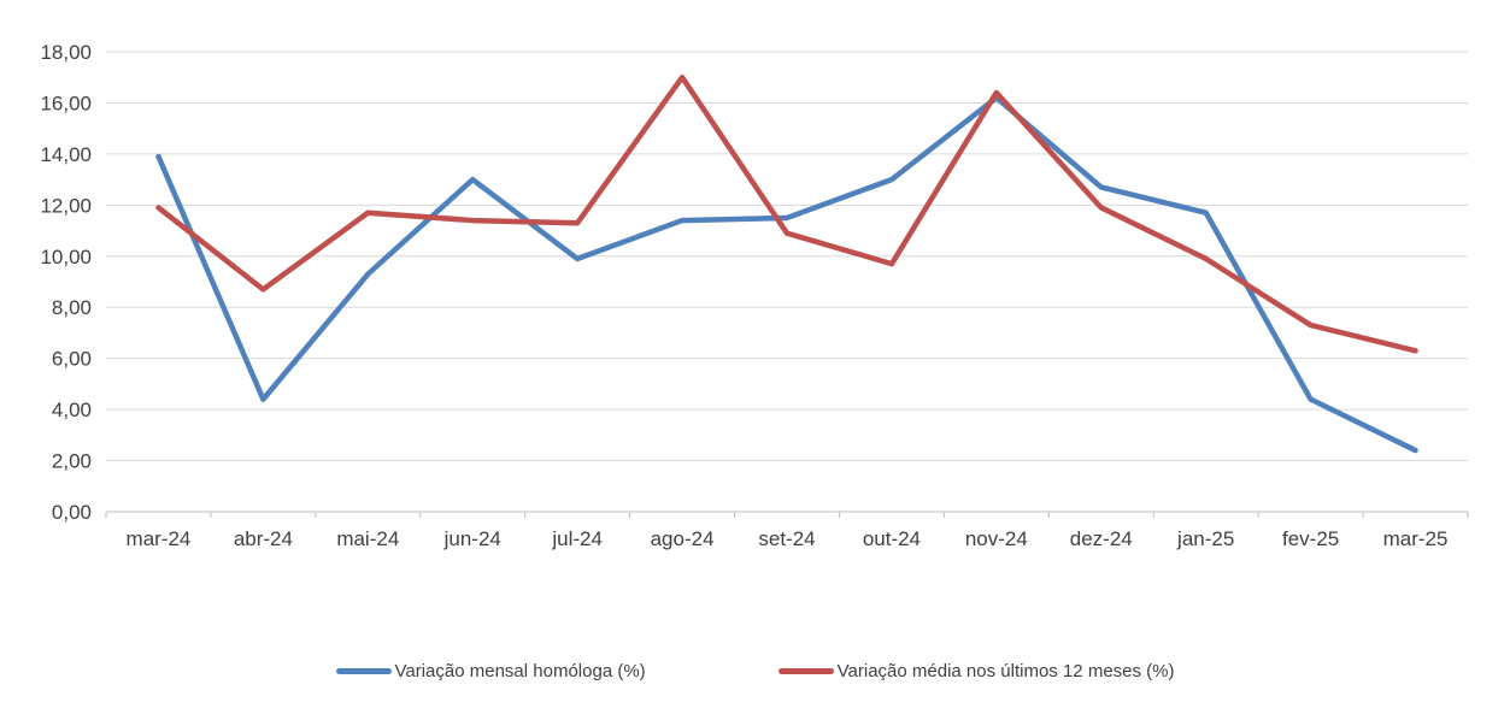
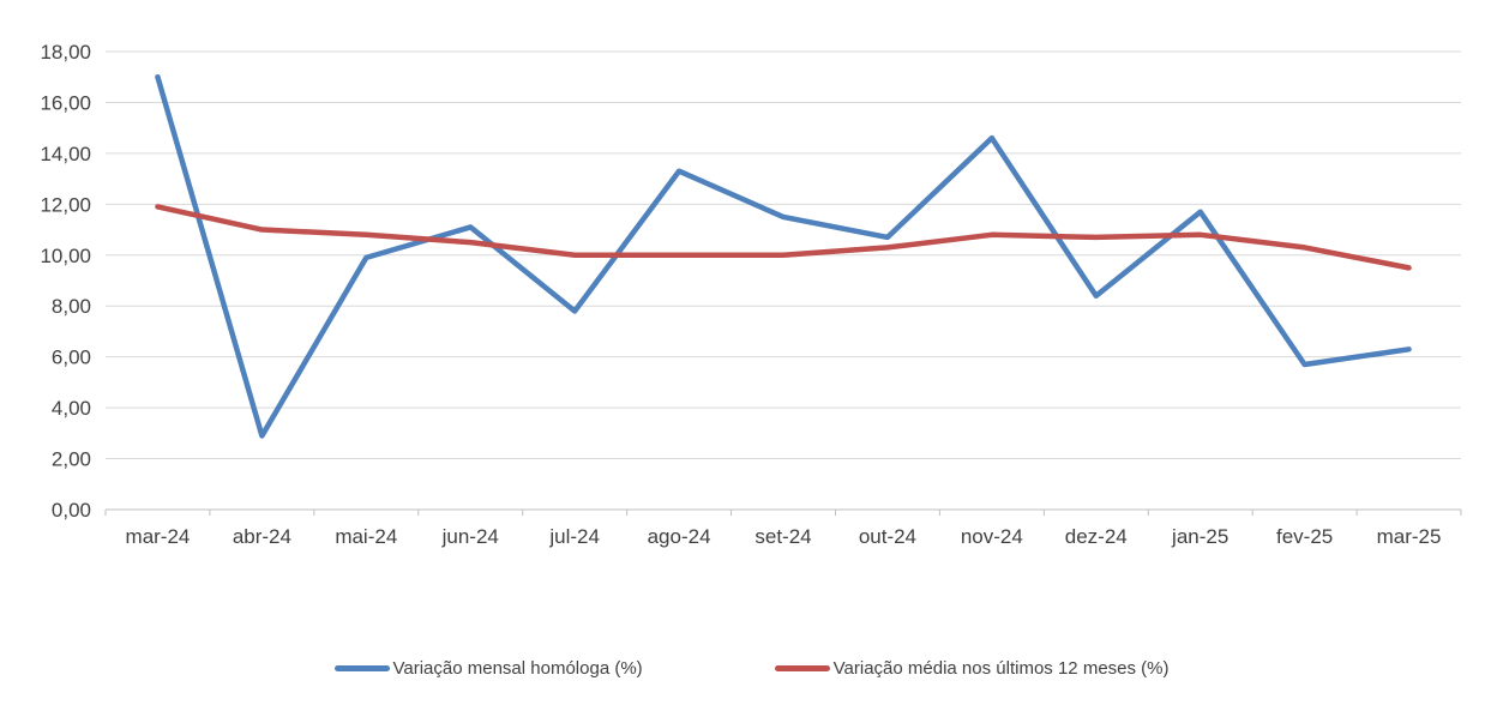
Variação mensal homóloga (%)/mar-24: 13,9 -> 17,0
Variação mensal homóloga (%)/abr-24: 4,4 -> 2,9
Variação média nos últimos 12 meses (%)/abr-24: 8,7 -> 11,0
Variação mensal homóloga (%)/mai-24: 9,3 -> 9,9
Variação média nos últimos 12 meses (%)/mai-24: 11,7 -> 10,8
Variação mensal homóloga (%)/jun-24: 13,0 -> 11,1
Variação média nos últimos 12 meses (%)/jun-24: 11,4 -> 10,5
Variação mensal homóloga (%)/jul-24: 9,9 -> 7,8
Variação média nos últimos 12 meses (%)/jul-24: 11,3 -> 10,0
Variação mensal homóloga (%)/ago-24: 11,4 -> 13,3
Variação média nos últimos 12 meses (%)/ago-24: 17,0 -> 10,0
Variação média nos últimos 12 meses (%)/set-24: 10,9 -> 10,0
Variação mensal homóloga (%)/out-24: 13,0 -> 10,7
Variação média nos últimos 12 meses (%)/out-24: 9,7 -> 10,3
Variação mensal homóloga (%)/nov-24: 16,2 -> 14,6
Variação média nos últimos 12 meses (%)/nov-24: 16,4 -> 10,8
Variação mensal homóloga (%)/dez-24: 12,7 -> 8,4
Variação média nos últimos 12 meses (%)/dez-24: 11,9 -> 10,7
Variação média nos últimos 12 meses (%)/jan-25: 9,9 -> 10,8
Variação mensal homóloga (%)/fev-25: 4,4 -> 5,7
Variação média nos últimos 12 meses (%)/fev-25: 7,3 -> 10,3
Variação mensal homóloga (%)/mar-25: 2,4 -> 6,3
Variação média nos últimos 12 meses (%)/mar-25: 6,3 -> 9,5
